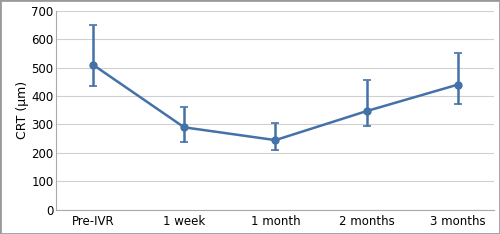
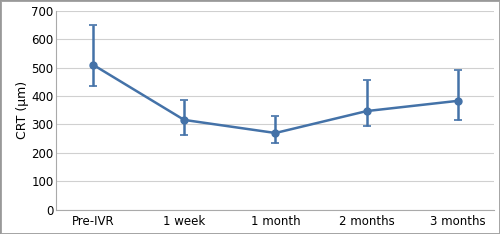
1 week: 290 -> 316
1 month: 245 -> 270
3 months: 440 -> 383
